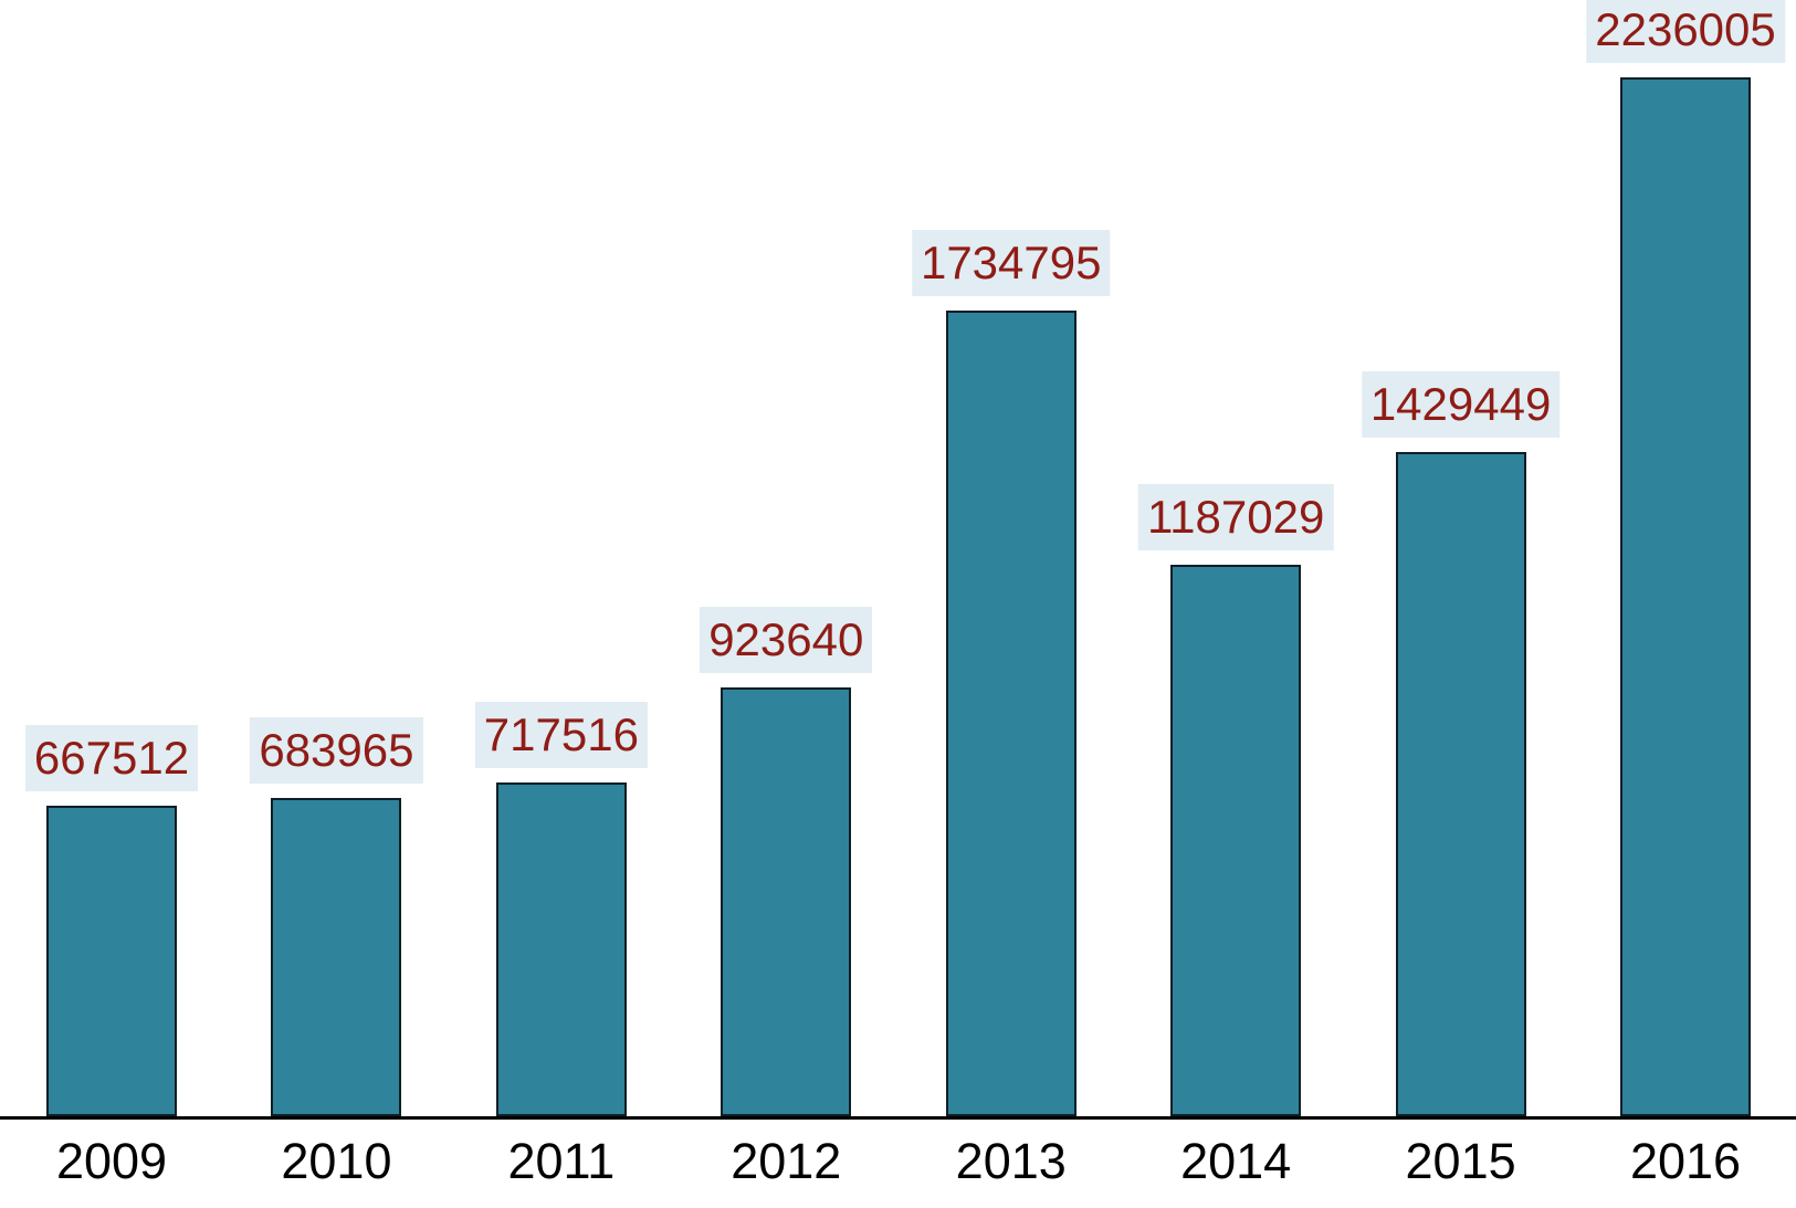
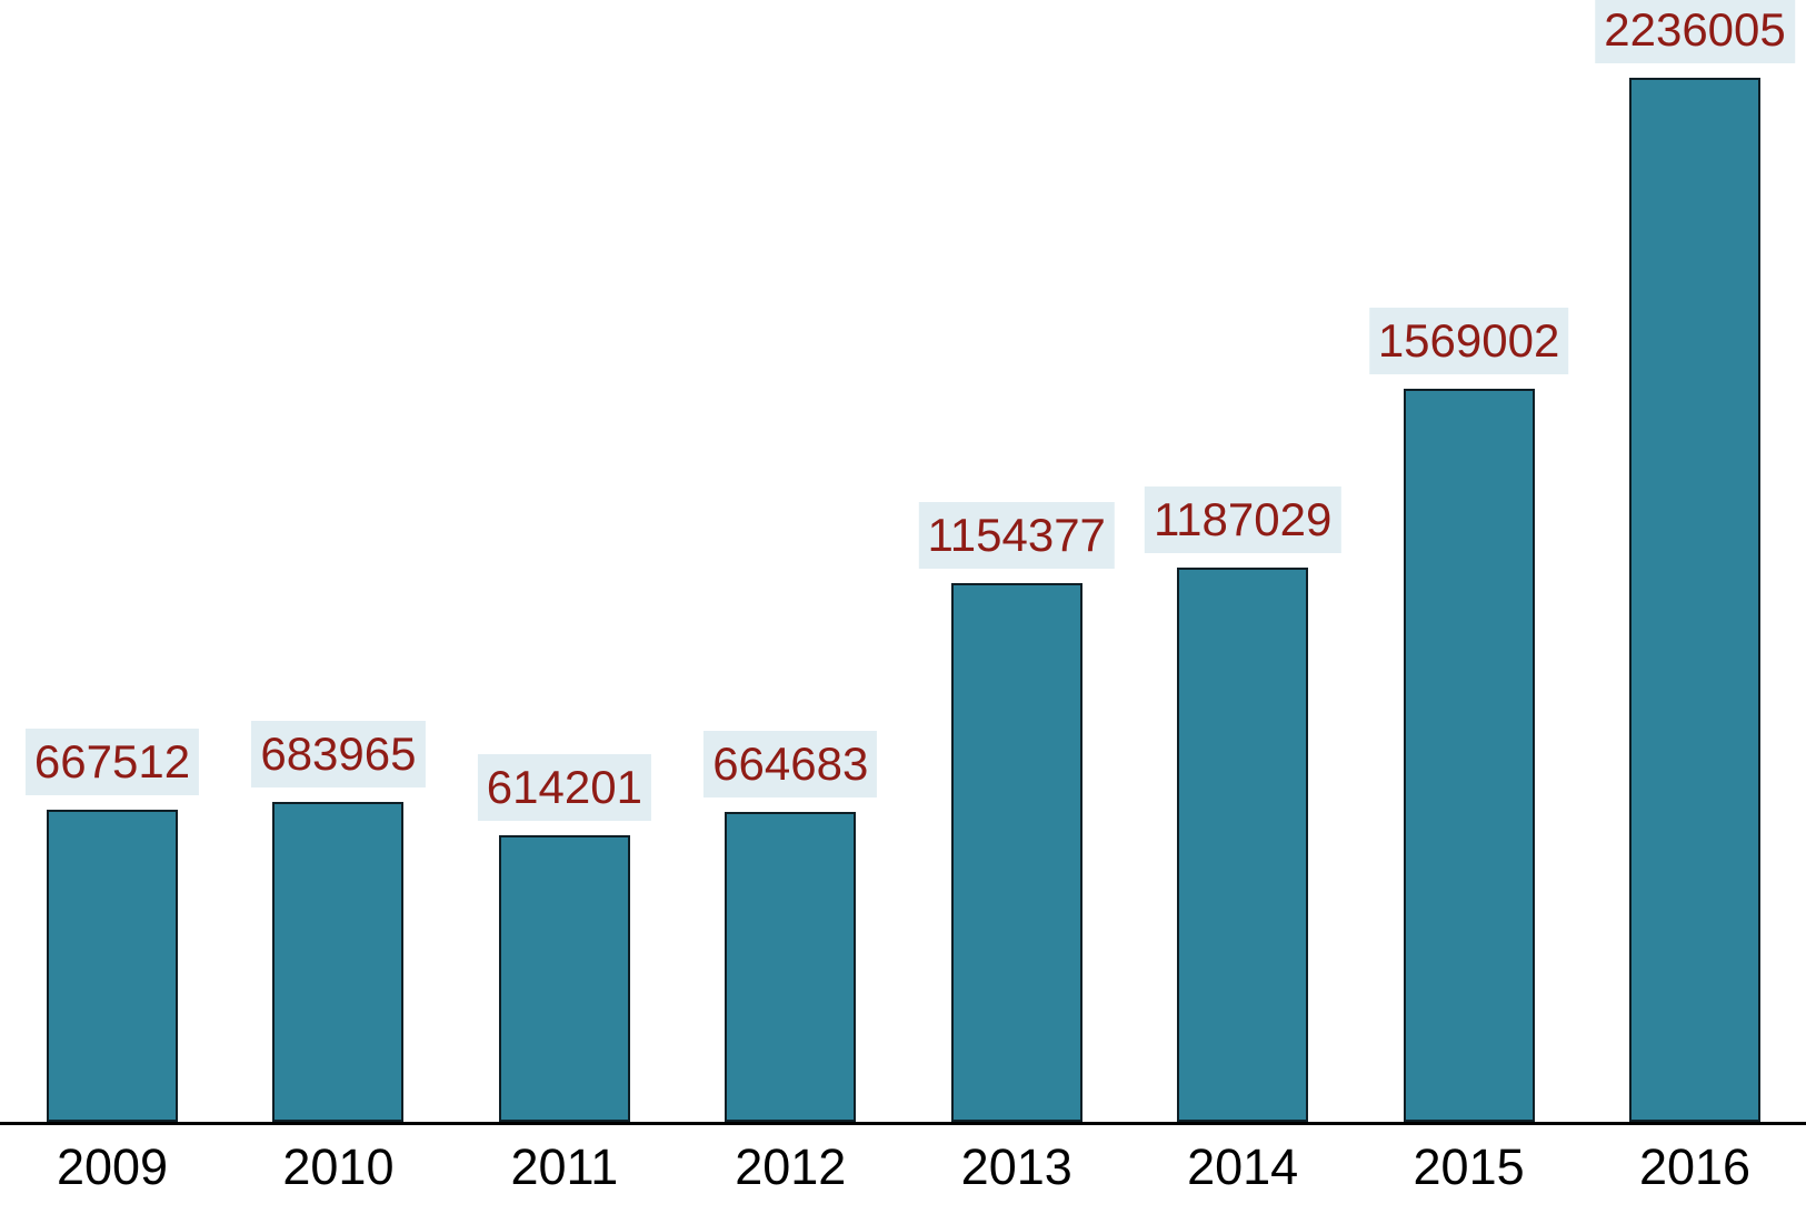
2011: 717516 -> 614201
2012: 923640 -> 664683
2013: 1734795 -> 1154377
2015: 1429449 -> 1569002
